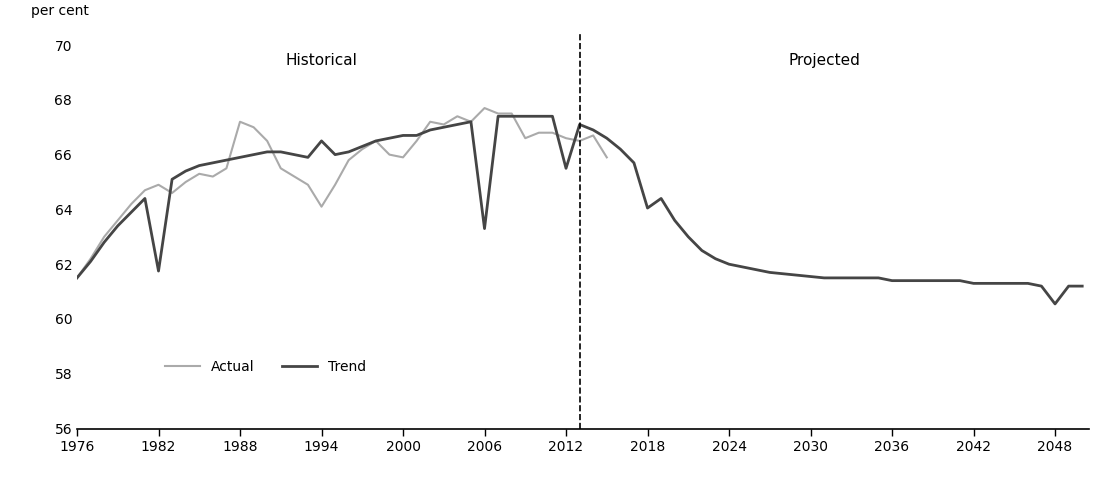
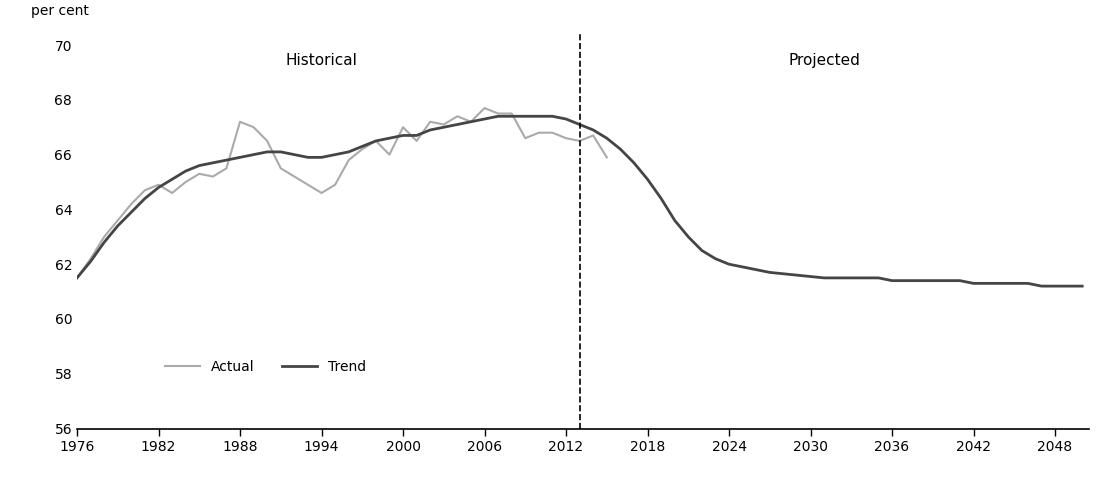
Trend/1982: 61.75 -> 64.80
Actual/1994: 64.1 -> 64.6
Trend/1994: 66.50 -> 65.90
Actual/2000: 65.9 -> 67.0
Trend/2006: 63.30 -> 67.30
Trend/2012: 65.50 -> 67.30
Trend/2018: 64.05 -> 65.10
Trend/2048: 60.55 -> 61.20
